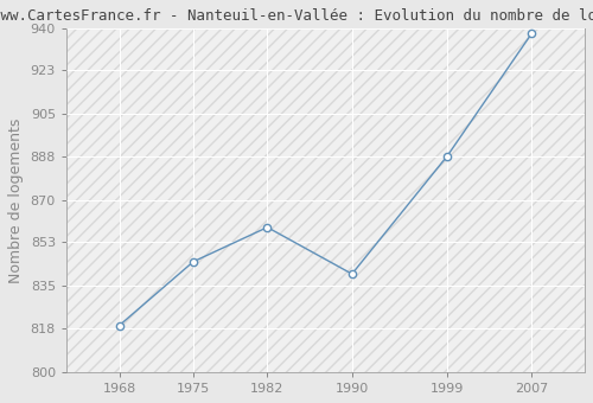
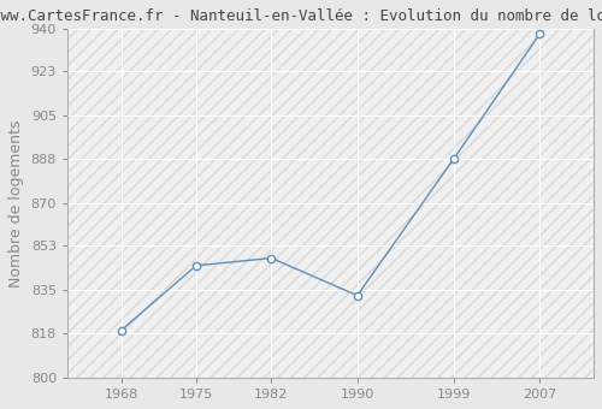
1982: 859 -> 848
1990: 840 -> 833
